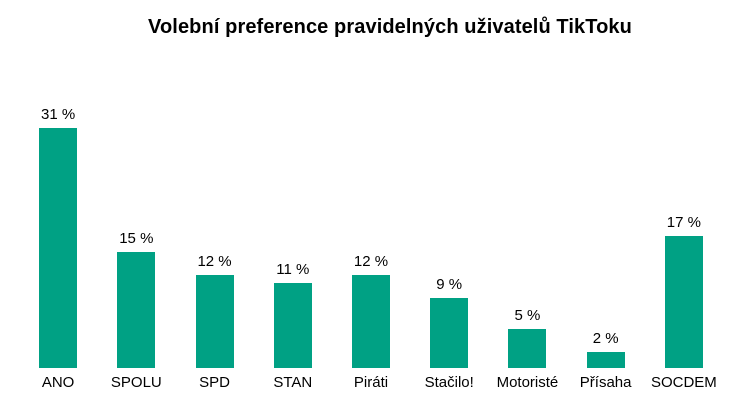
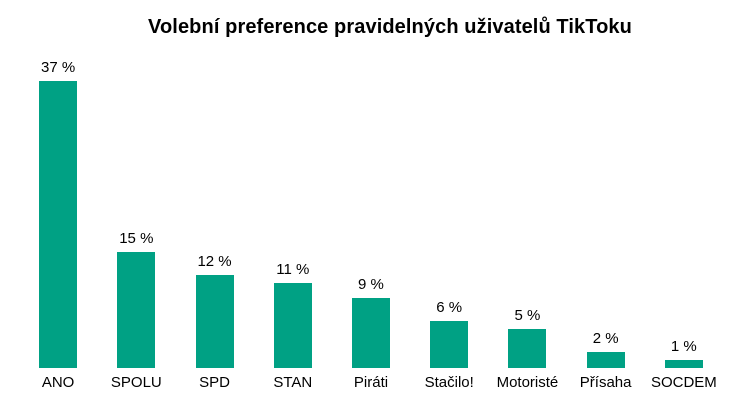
ANO: 31 -> 37
Piráti: 12 -> 9
Stačilo!: 9 -> 6
SOCDEM: 17 -> 1
